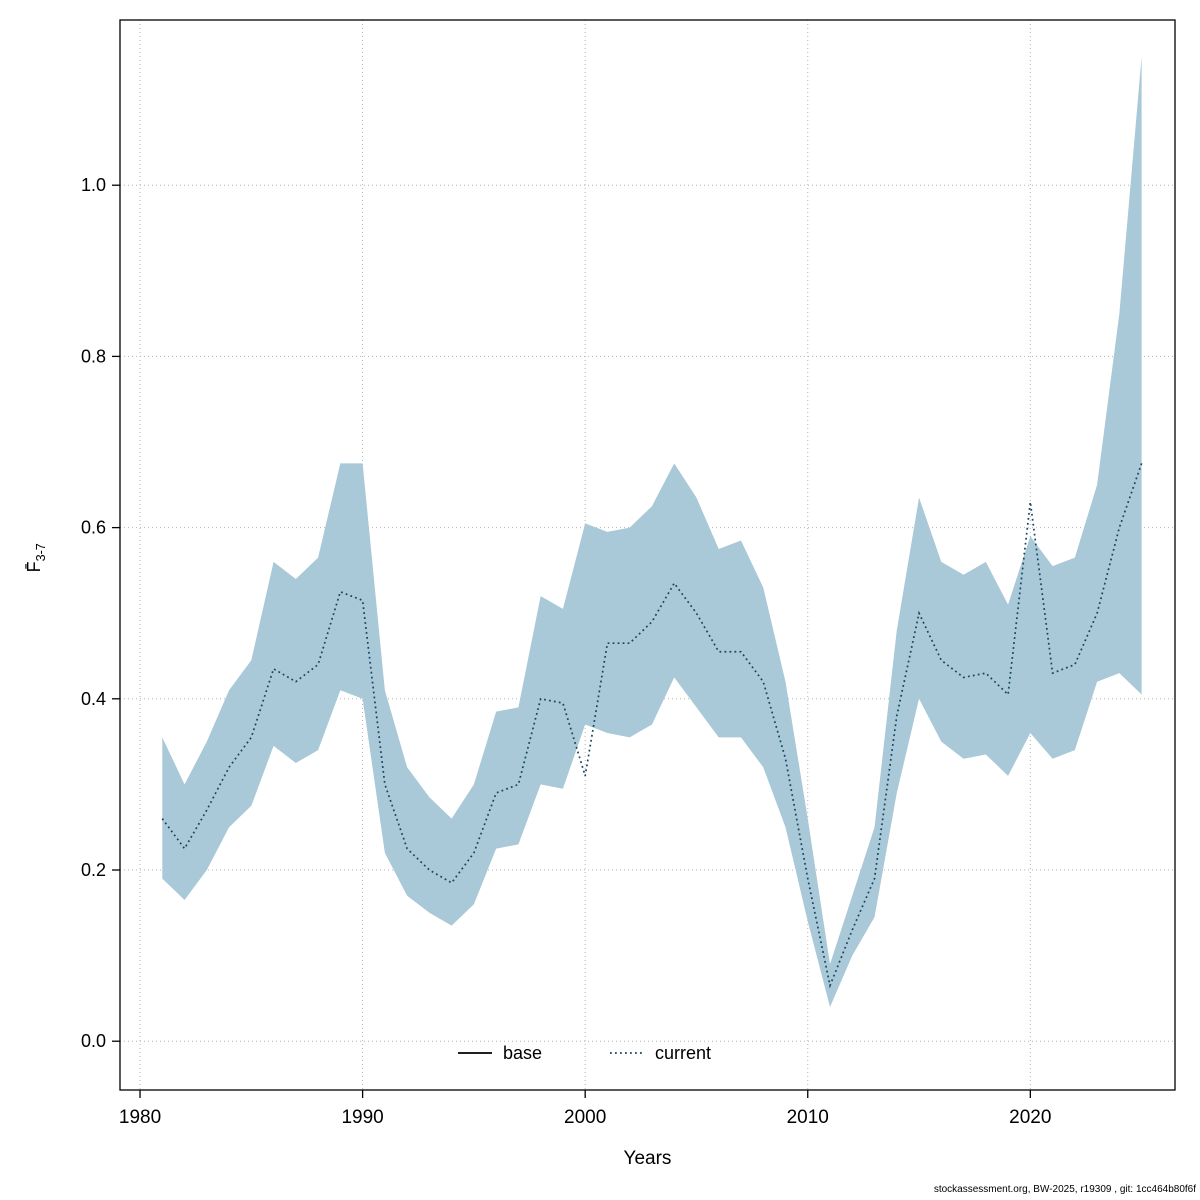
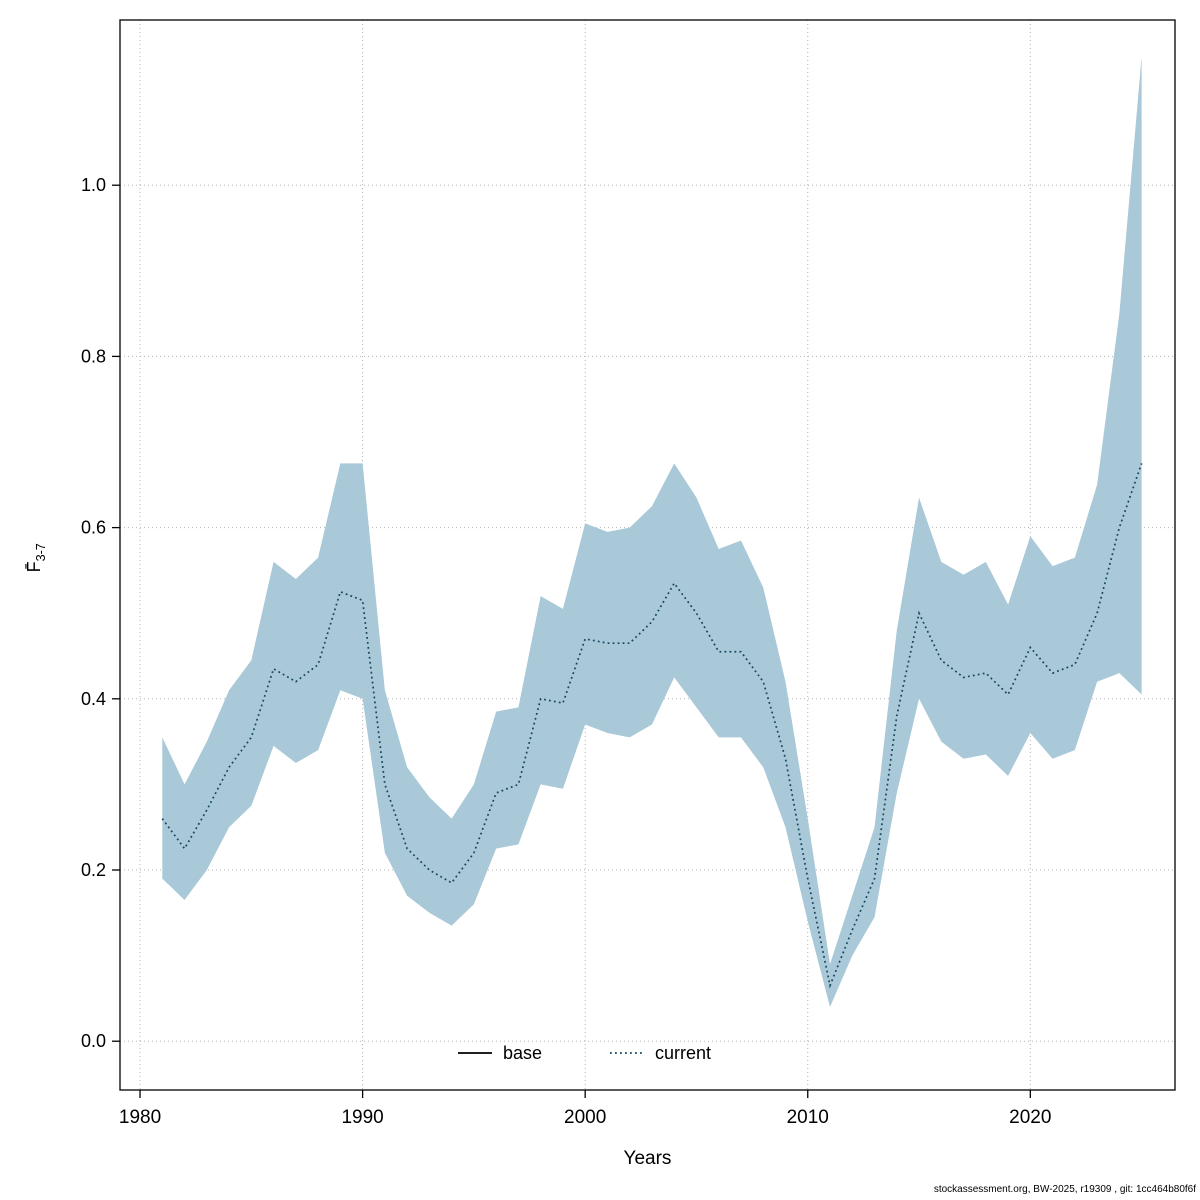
2000: 0.31 -> 0.47
2020: 0.63 -> 0.46
